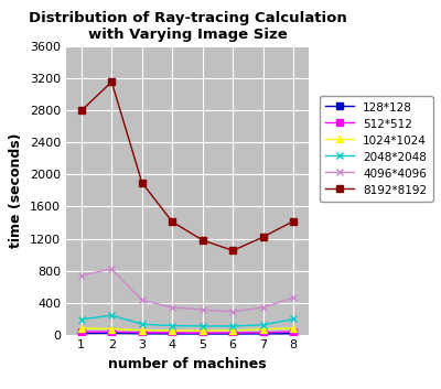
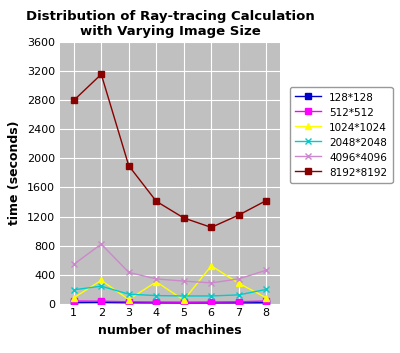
4096*4096/1: 740 -> 540
1024*1024/2: 70 -> 320
1024*1024/4: 50 -> 300
1024*1024/6: 50 -> 520
1024*1024/7: 60 -> 280
